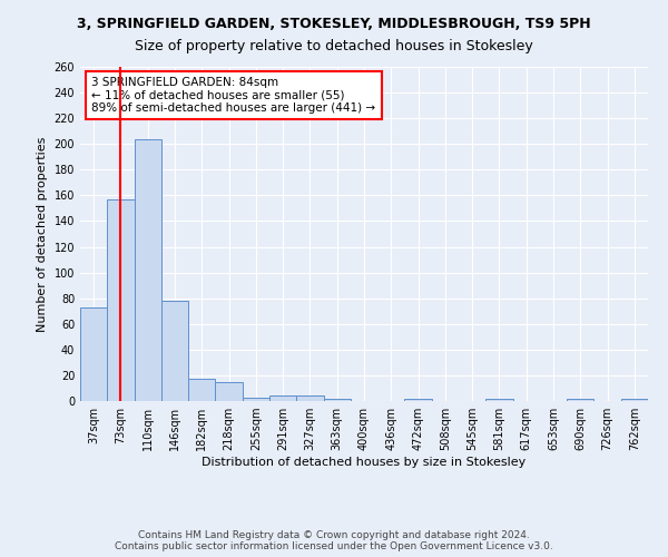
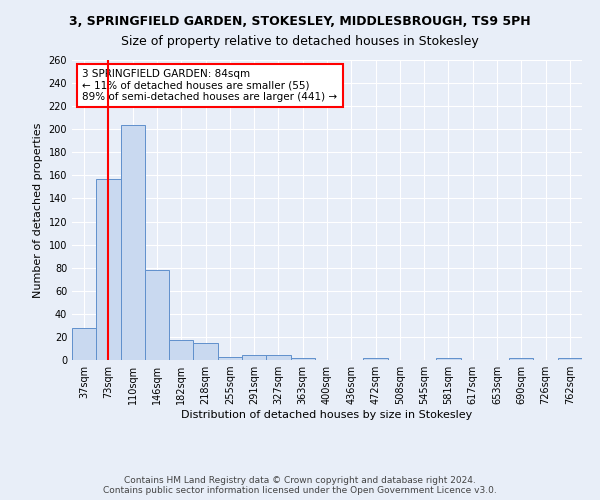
37sqm: 73 -> 28
